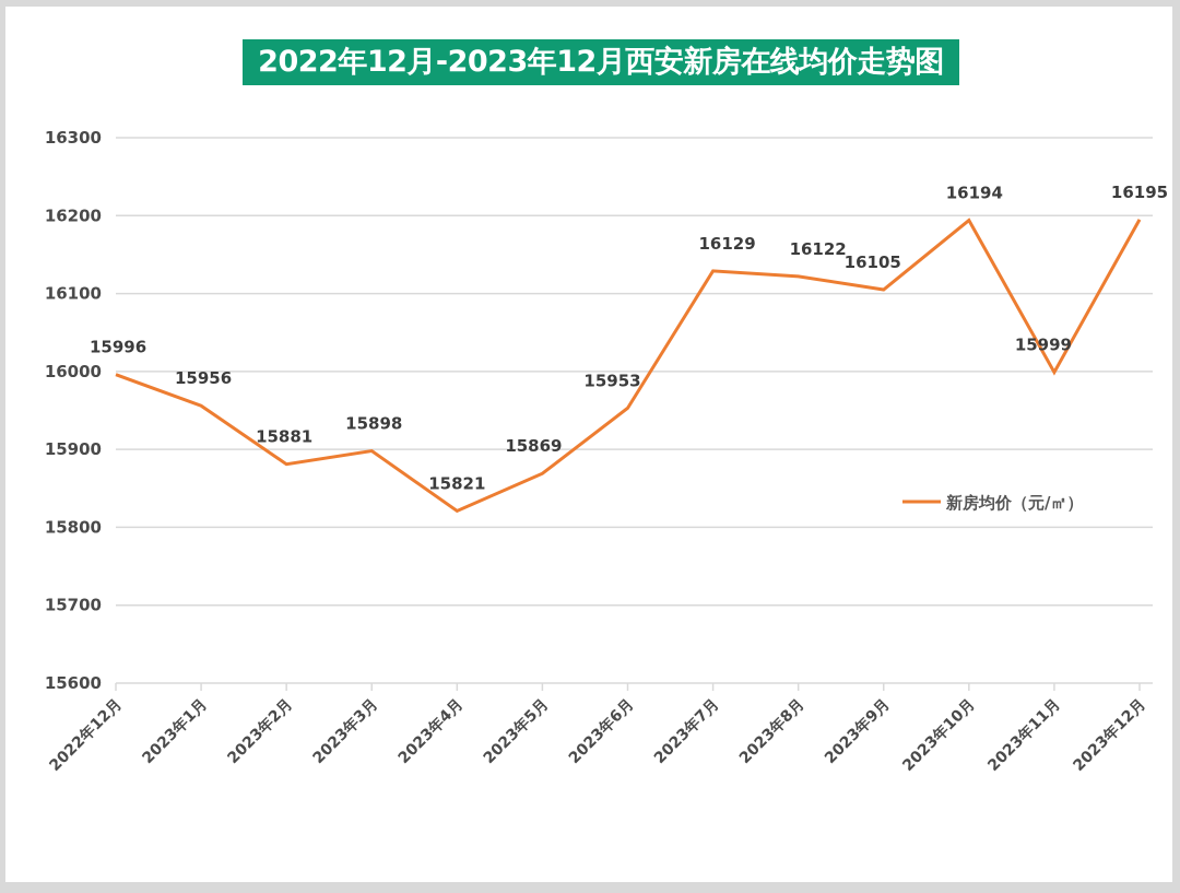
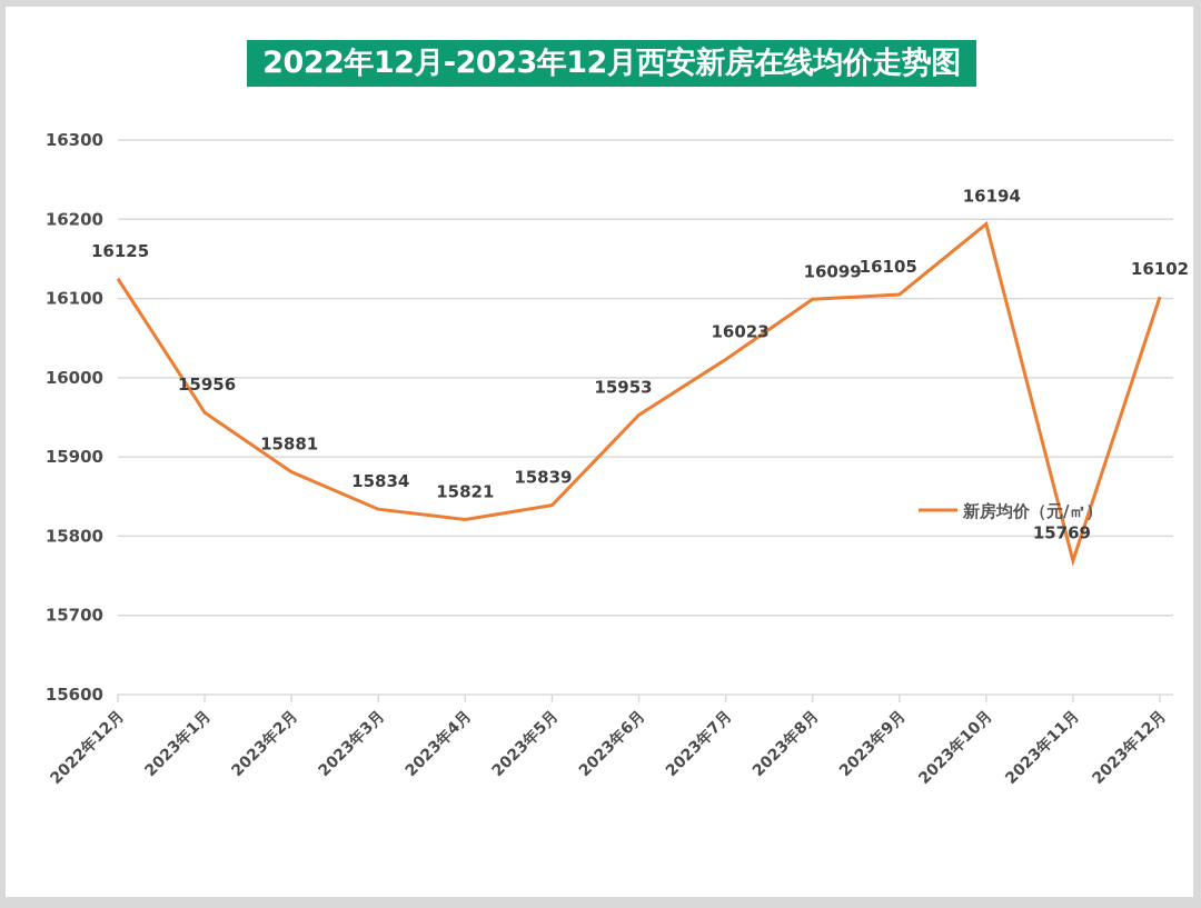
2022年12月: 15996 -> 16125
2023年3月: 15898 -> 15834
2023年5月: 15869 -> 15839
2023年7月: 16129 -> 16023
2023年8月: 16122 -> 16099
2023年11月: 15999 -> 15769
2023年12月: 16195 -> 16102
